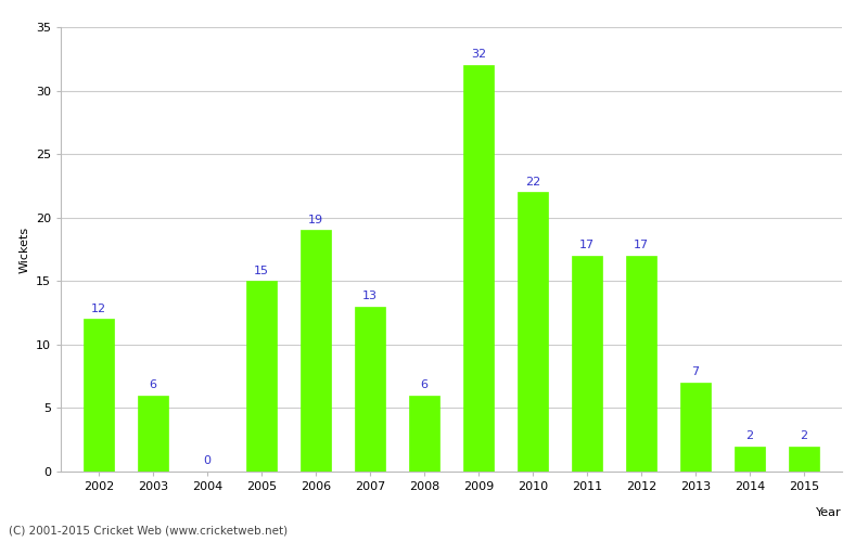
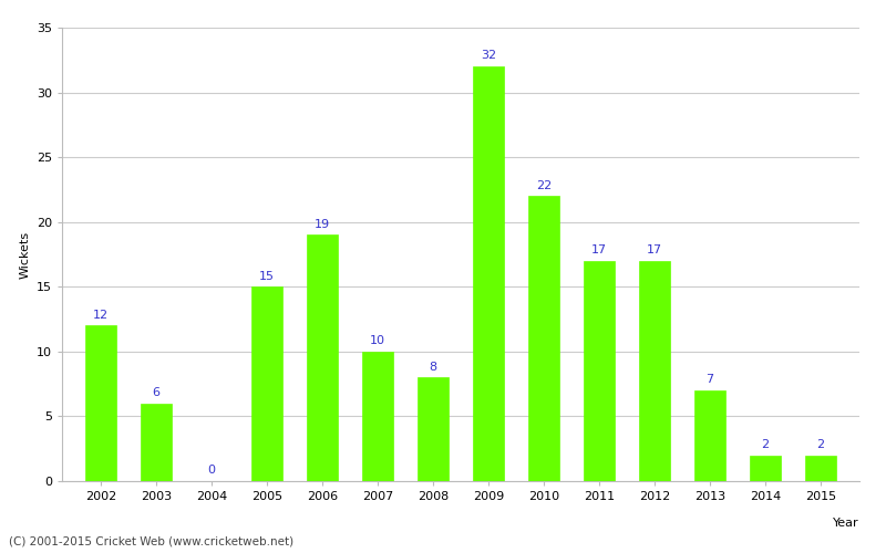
2007: 13 -> 10
2008: 6 -> 8
